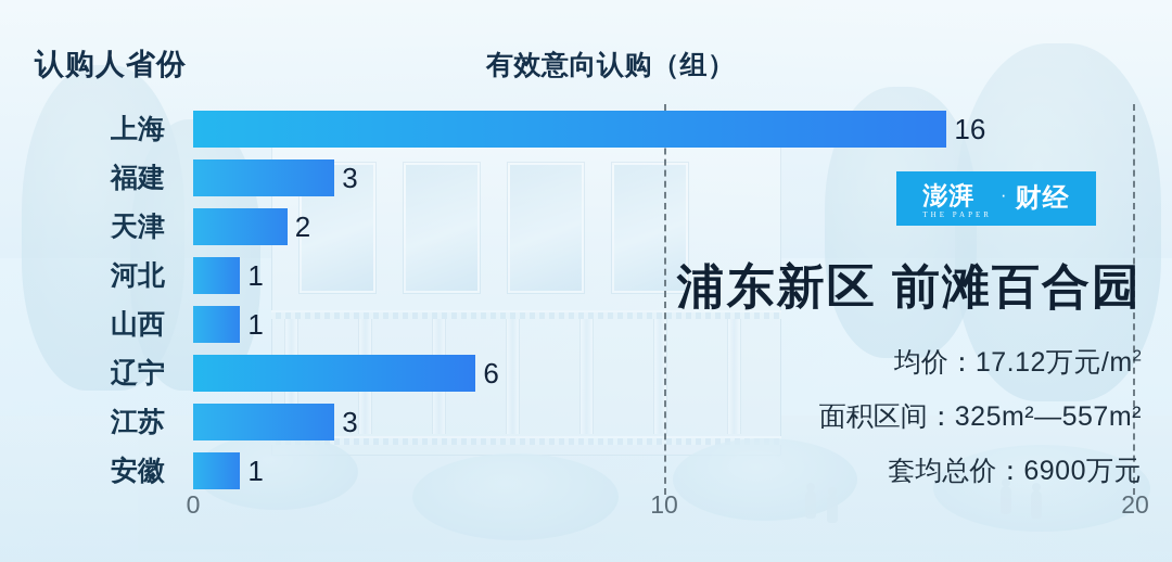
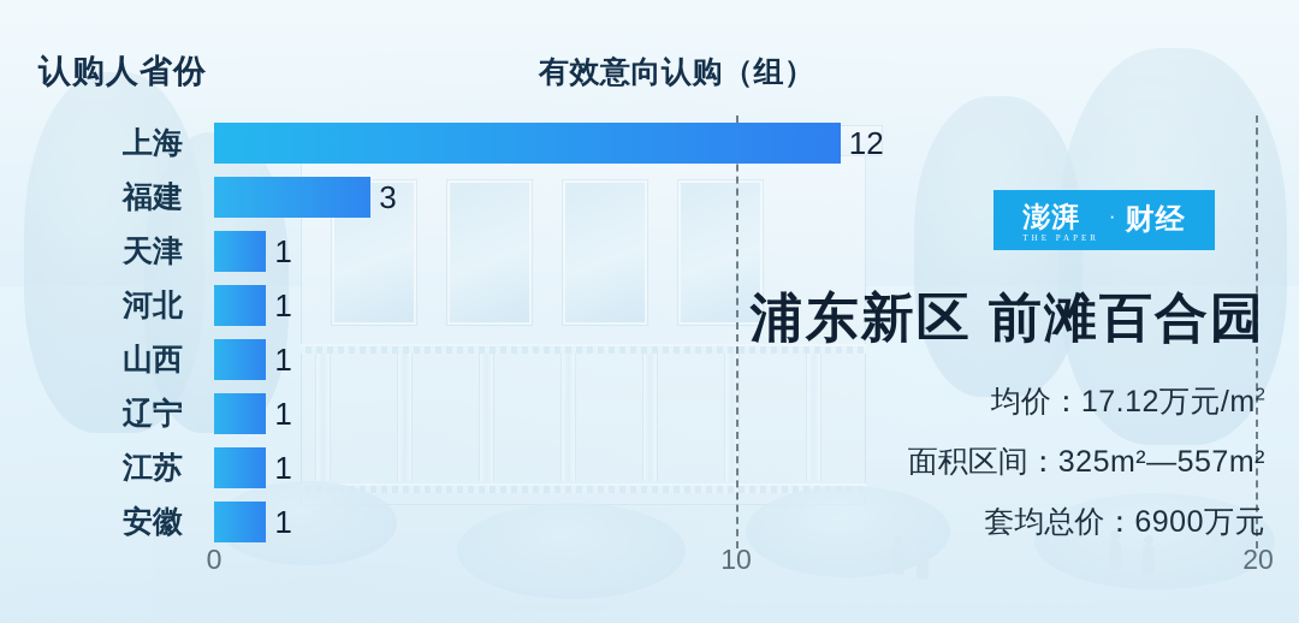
上海: 16 -> 12
天津: 2 -> 1
辽宁: 6 -> 1
江苏: 3 -> 1
